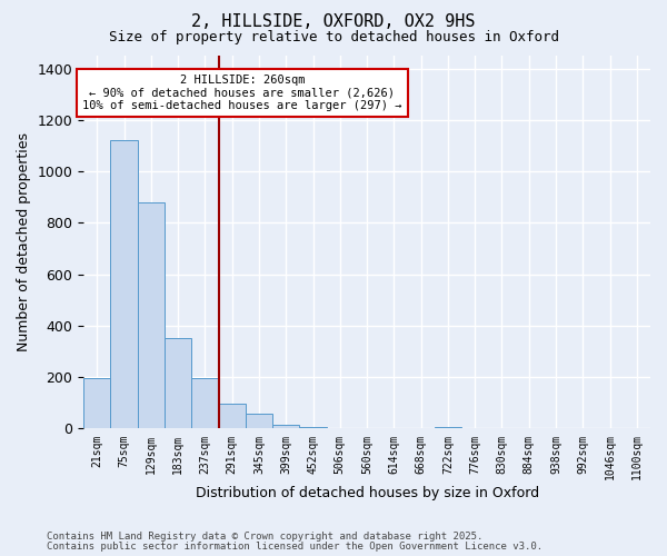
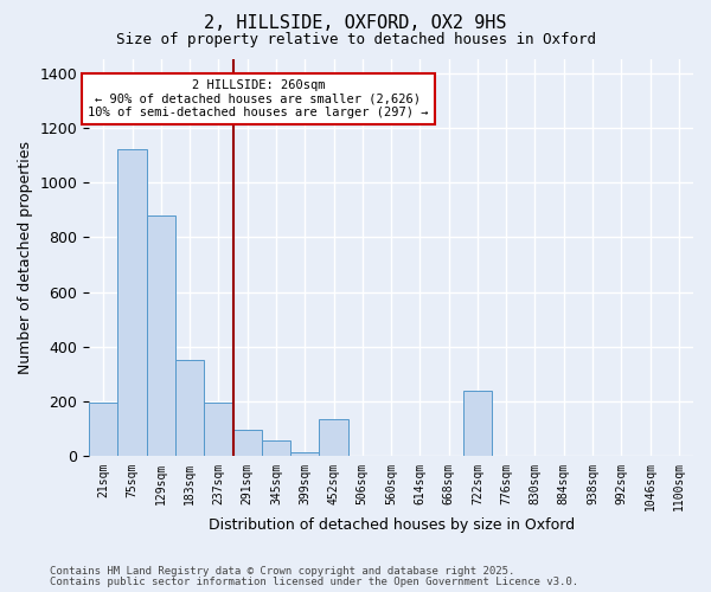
452sqm: 8 -> 135
722sqm: 8 -> 240
